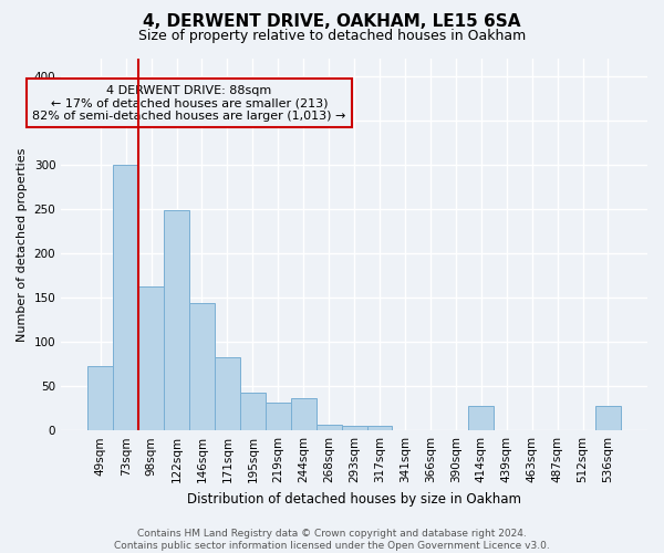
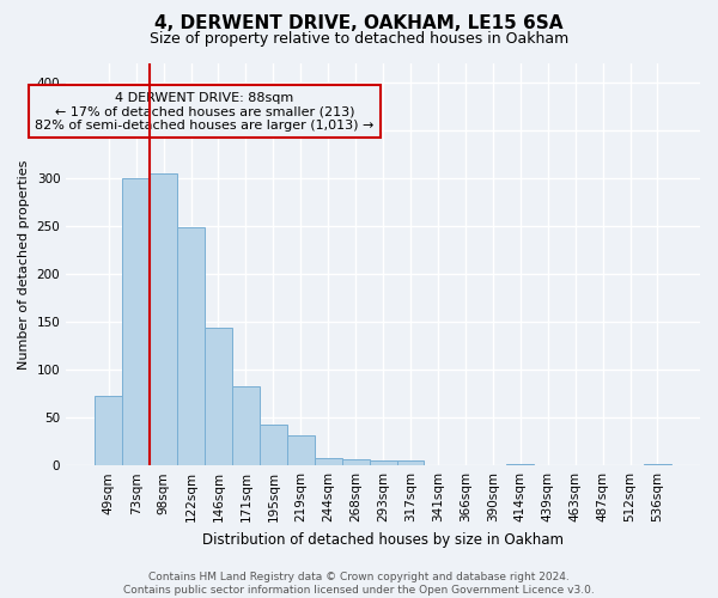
98sqm: 162 -> 305
244sqm: 36 -> 8
414sqm: 28 -> 2
536sqm: 28 -> 2
